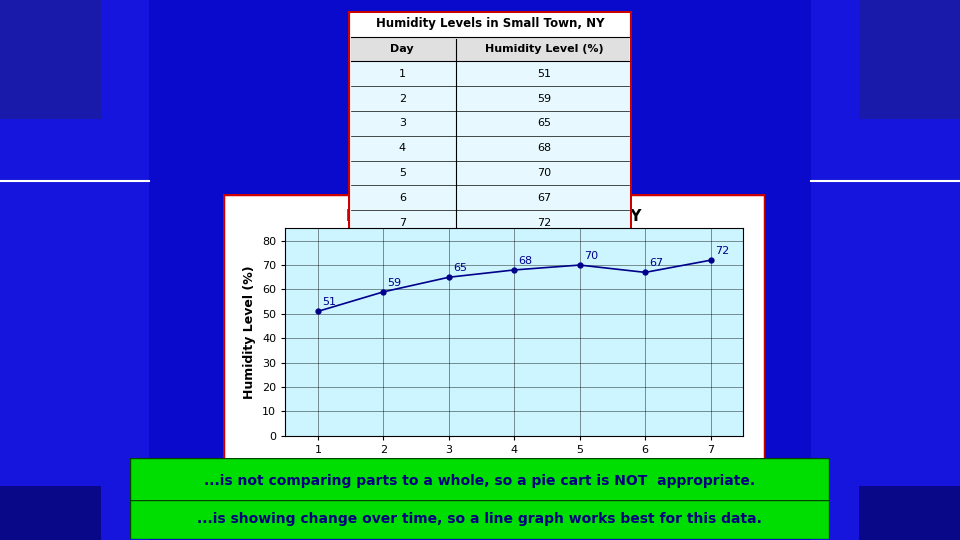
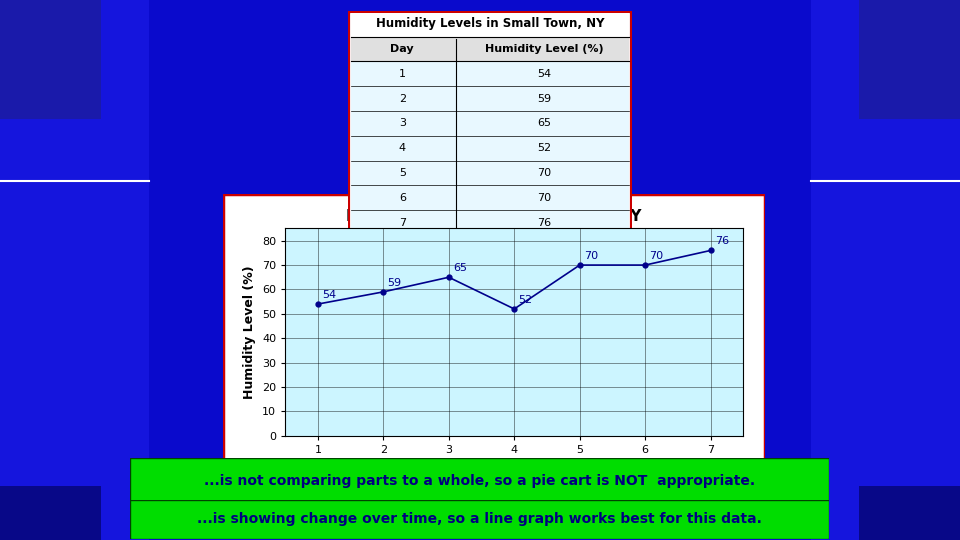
1: 51 -> 54
4: 68 -> 52
6: 67 -> 70
7: 72 -> 76
